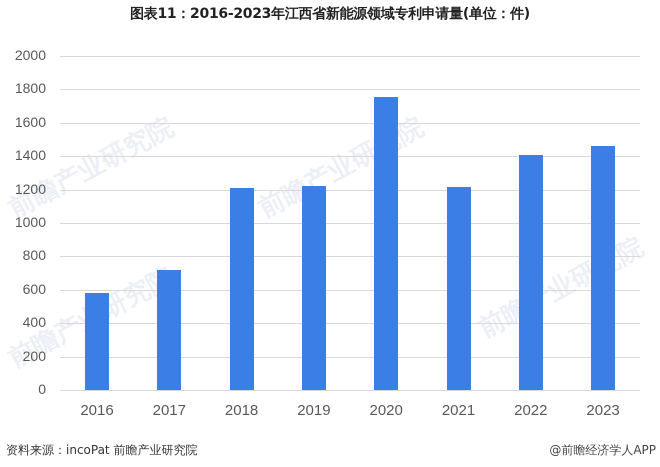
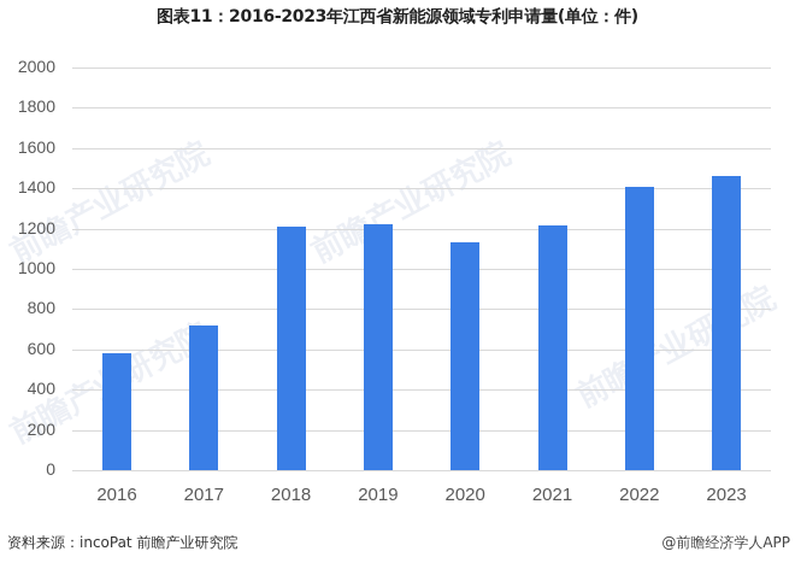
2020: 1760 -> 1130
